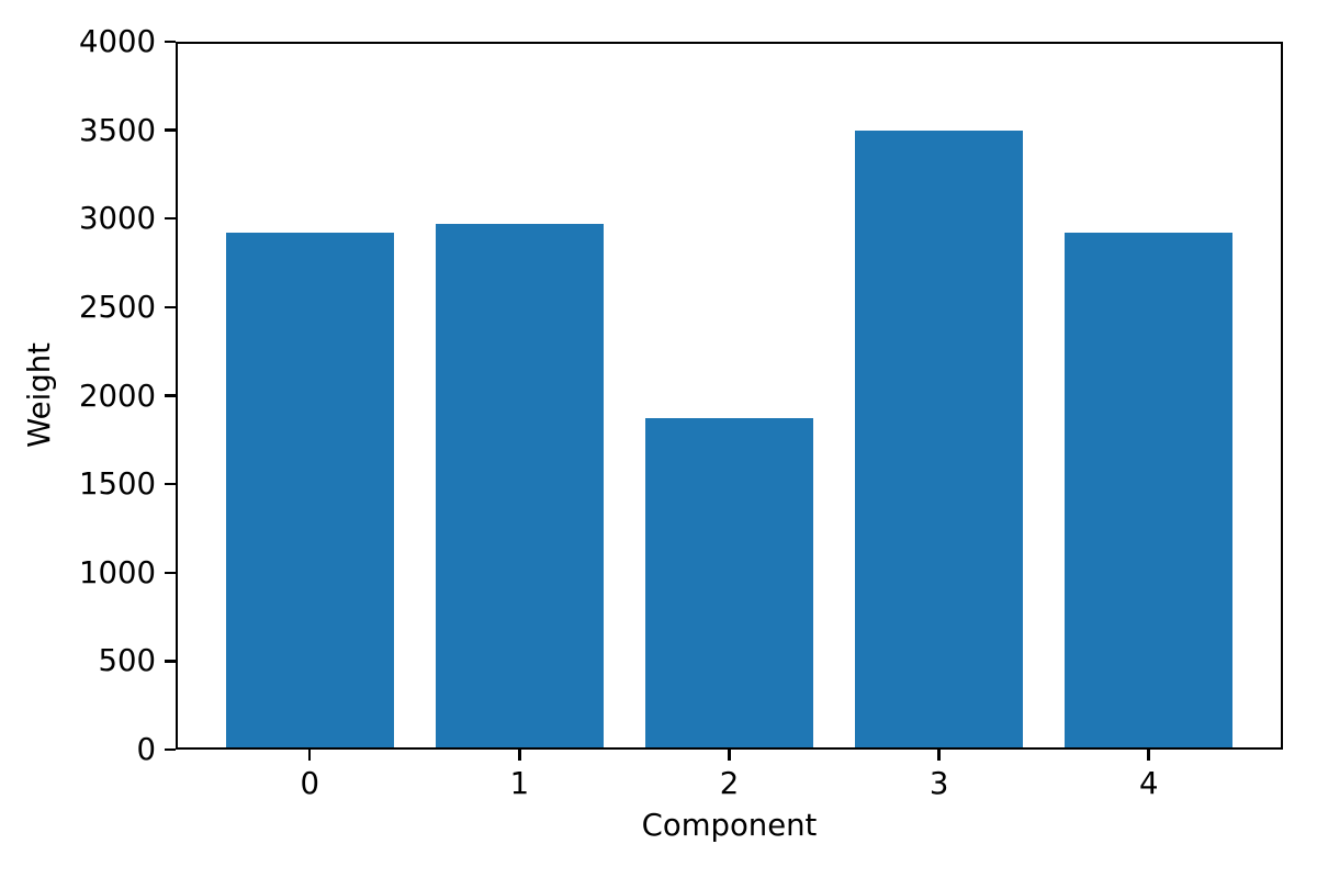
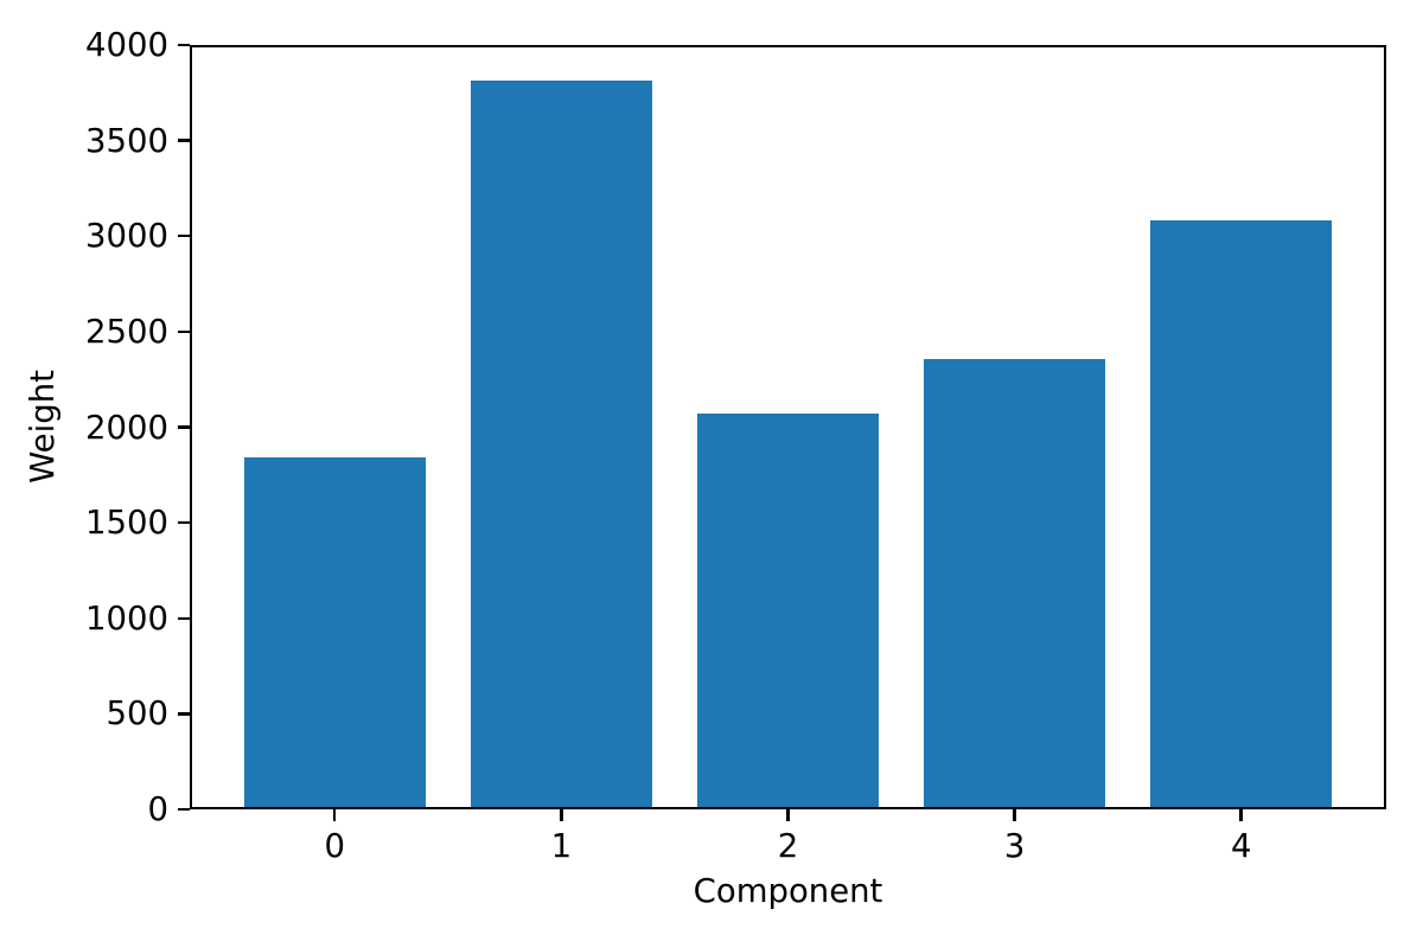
0: 2920 -> 1840
1: 2970 -> 3820
2: 1870 -> 2070
3: 3500 -> 2360
4: 2920 -> 3080
